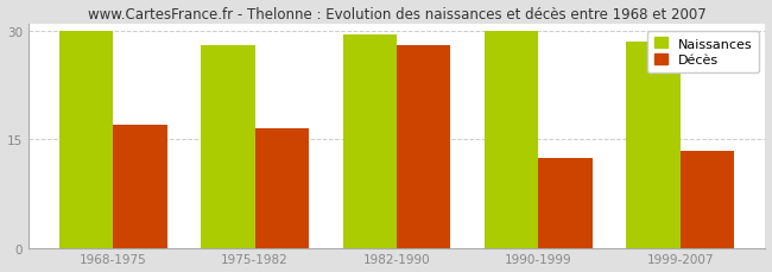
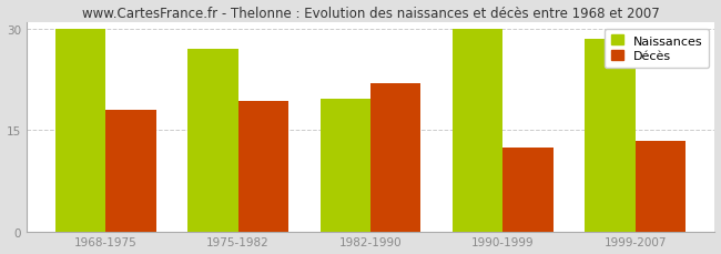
Décès/1968-1975: 17.0 -> 18.0
Naissances/1975-1982: 28.0 -> 27.0
Décès/1975-1982: 16.5 -> 19.4
Naissances/1982-1990: 29.5 -> 19.6
Décès/1982-1990: 28.0 -> 22.0
